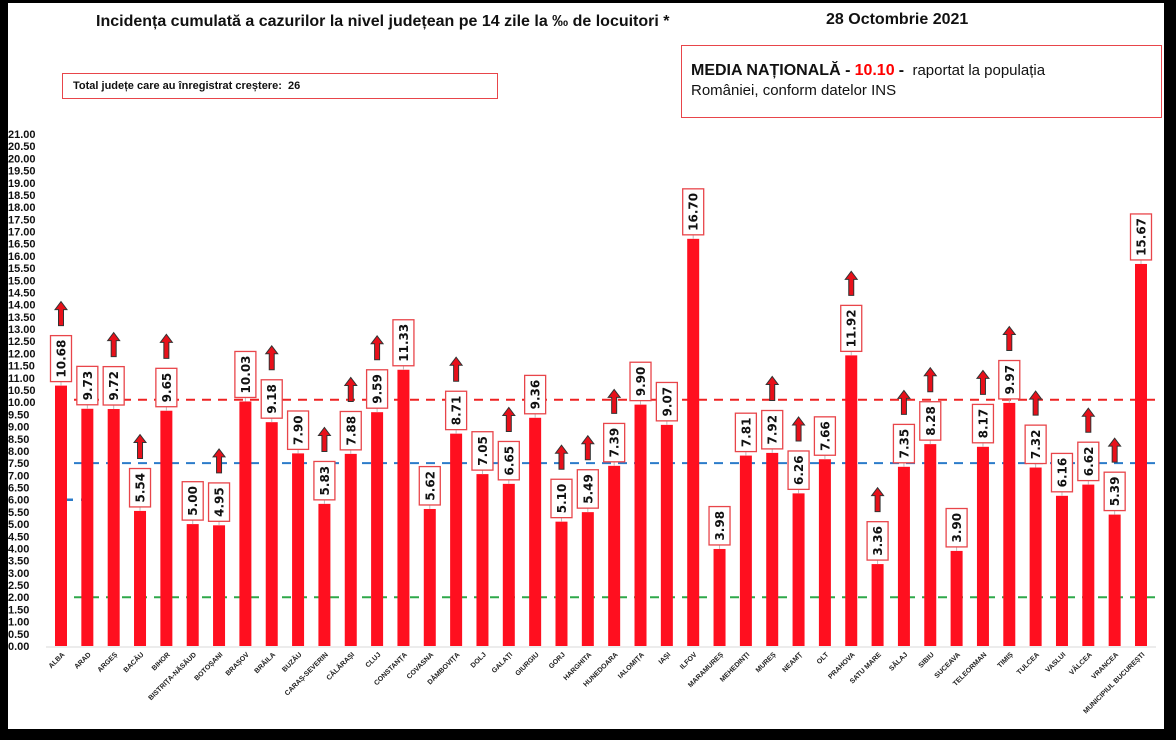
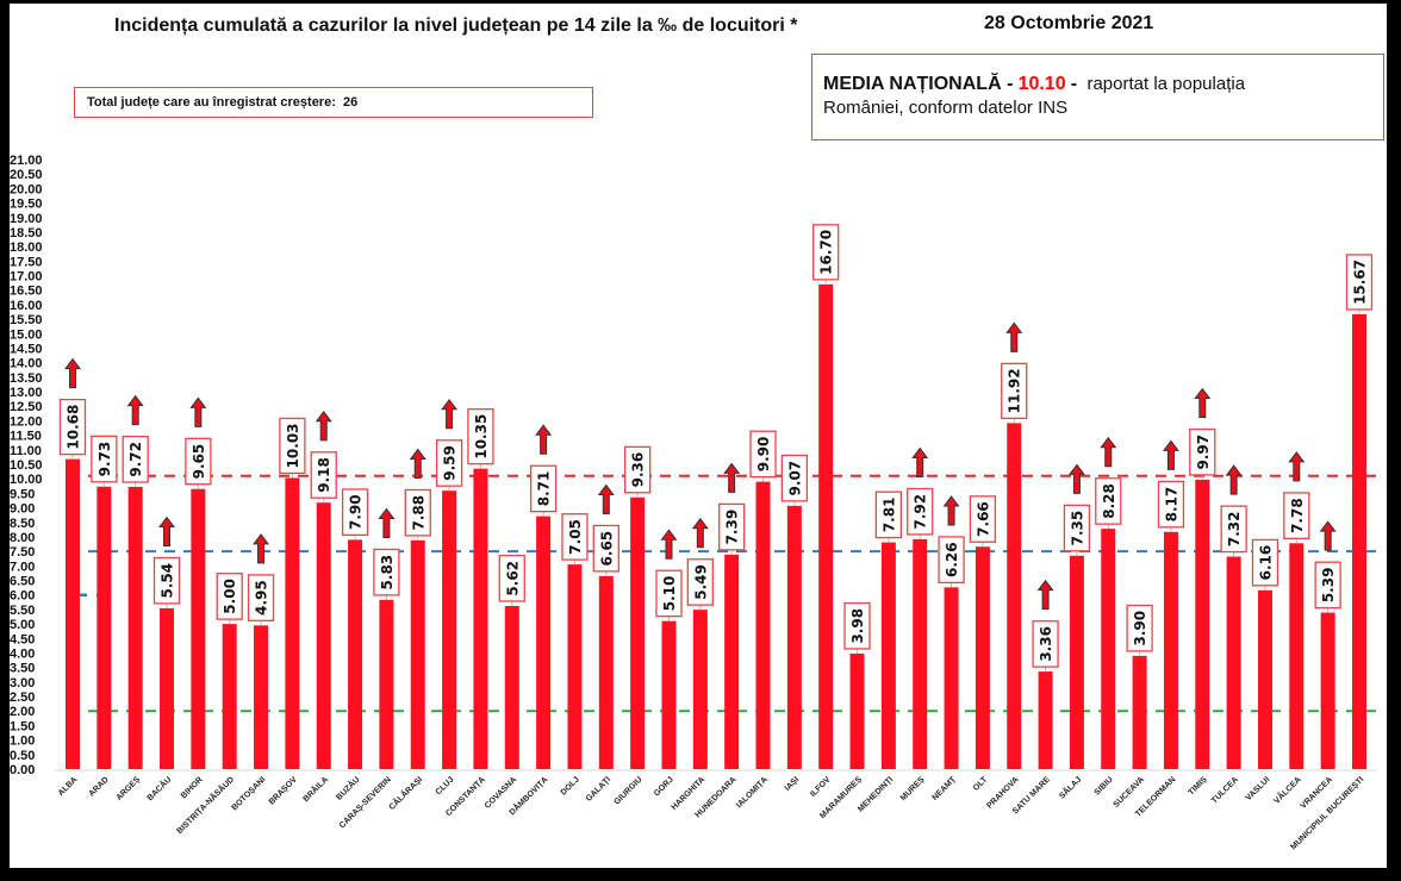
CONSTANȚA: 11.33 -> 10.35
VÂLCEA: 6.62 -> 7.78
